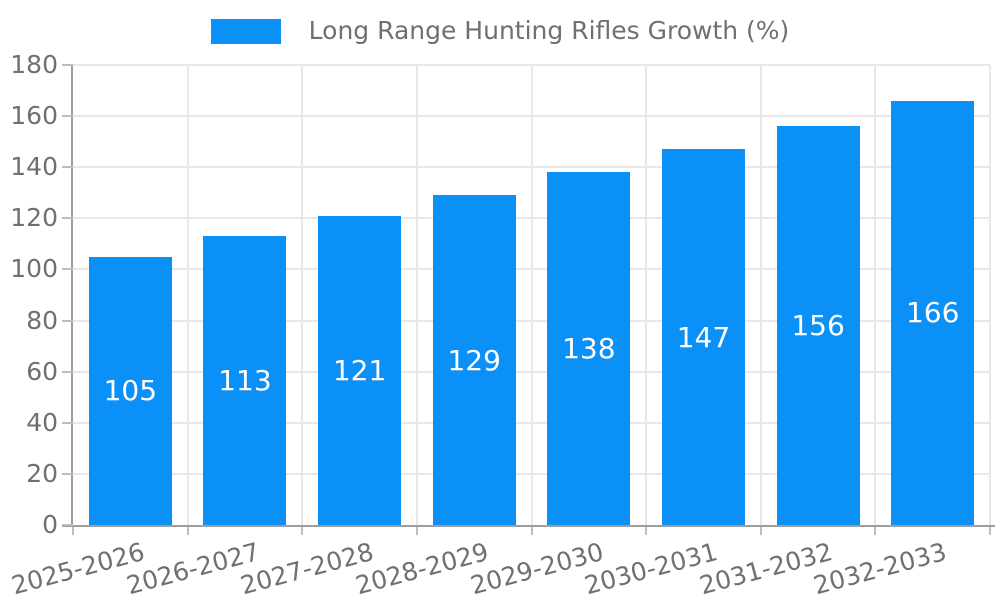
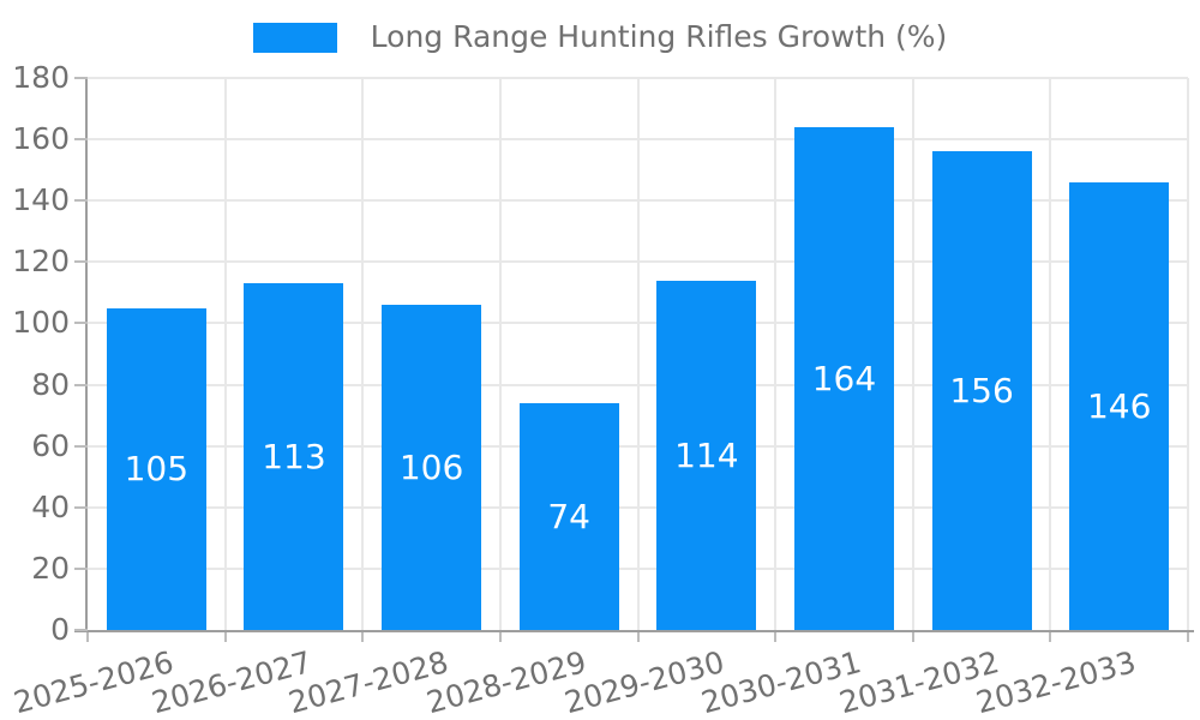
2027-2028: 121 -> 106
2028-2029: 129 -> 74
2029-2030: 138 -> 114
2030-2031: 147 -> 164
2032-2033: 166 -> 146
